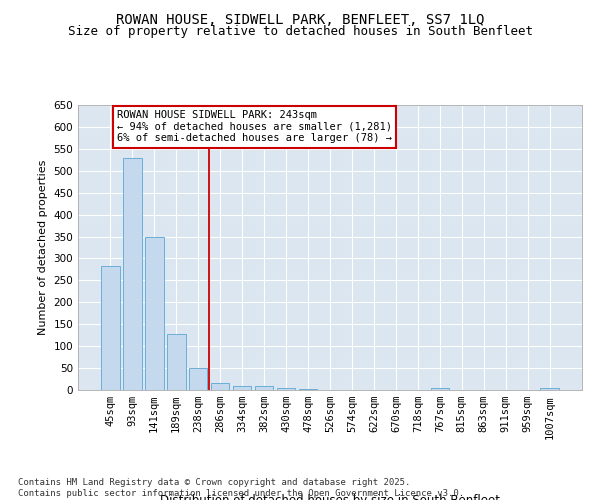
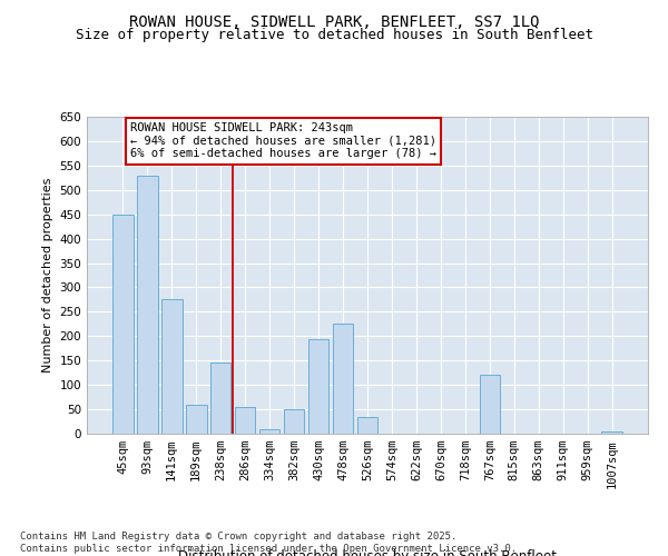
45sqm: 283 -> 450
141sqm: 348 -> 275
189sqm: 127 -> 60
238sqm: 51 -> 145
286sqm: 16 -> 55
382sqm: 8 -> 50
430sqm: 5 -> 195
478sqm: 3 -> 225
526sqm: 1 -> 35
767sqm: 5 -> 120
